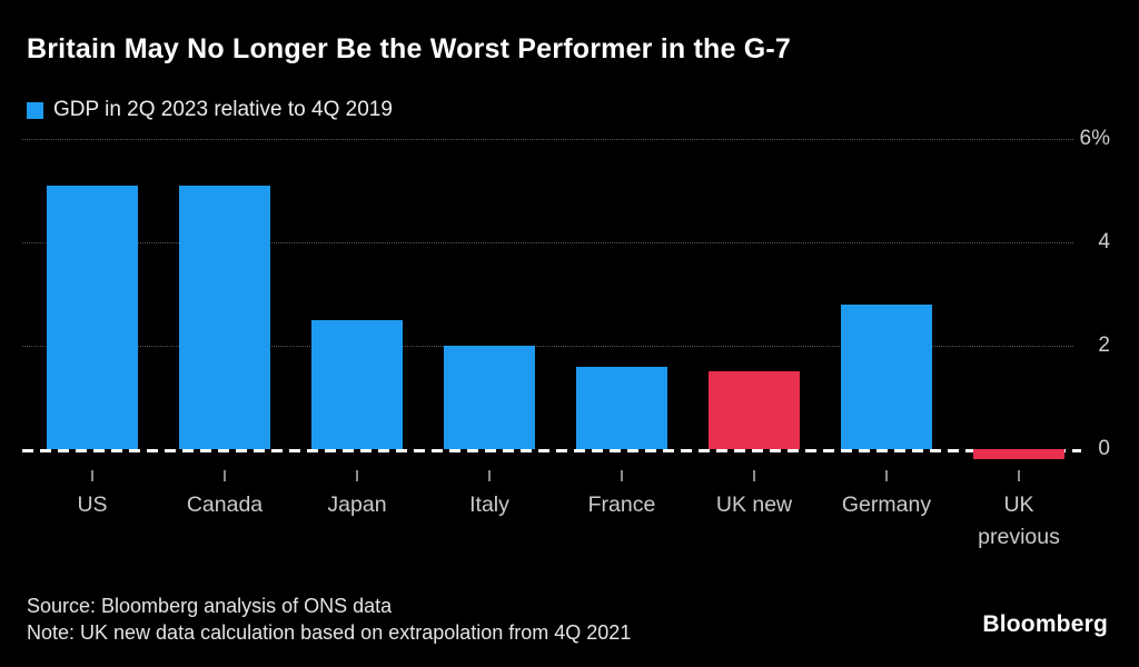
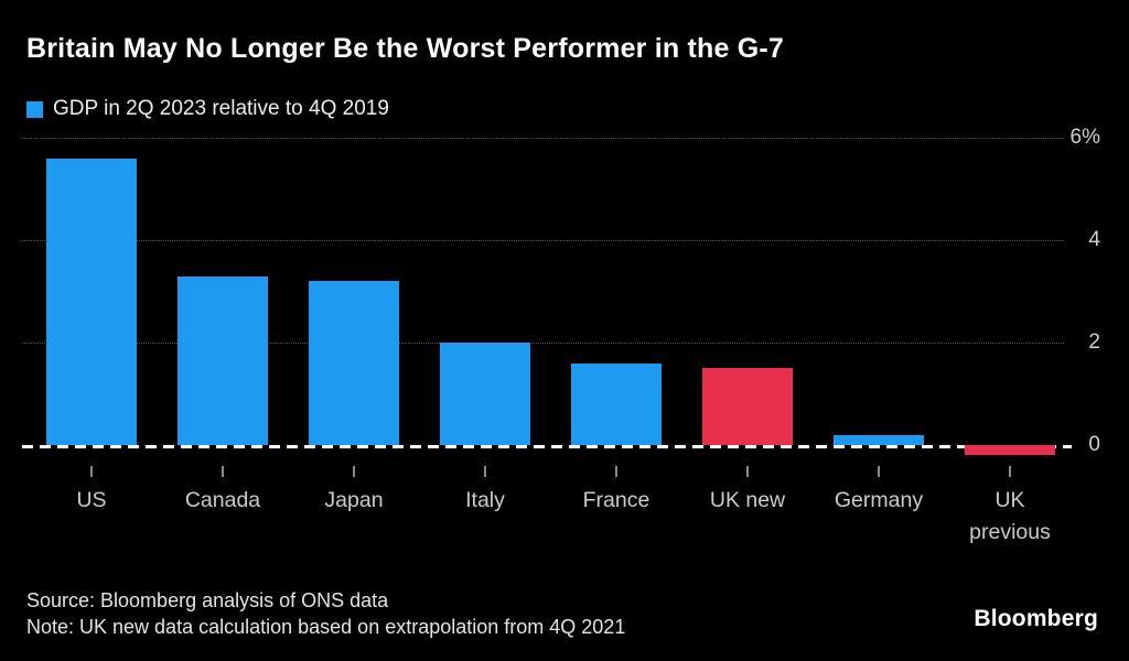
US: 5.1% -> 5.6%
Canada: 5.1% -> 3.3%
Japan: 2.5% -> 3.2%
Germany: 2.8% -> 0.2%
